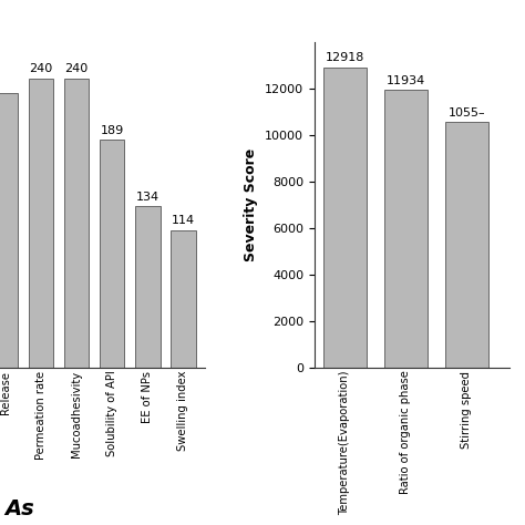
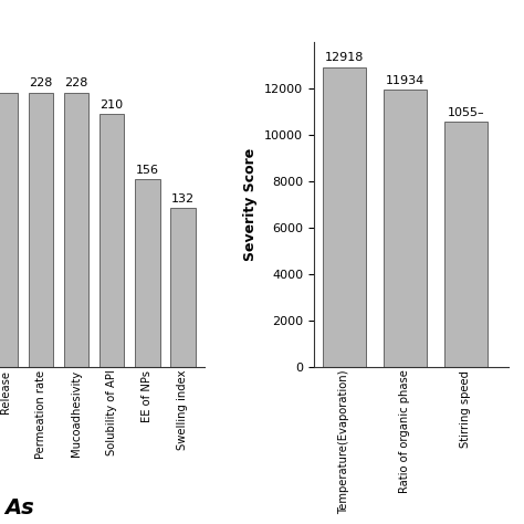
Permeation rate: 240 -> 228
Mucoadhesivity: 240 -> 228
Solubility of API: 189 -> 210
EE of NPs: 134 -> 156
Swelling index: 114 -> 132
